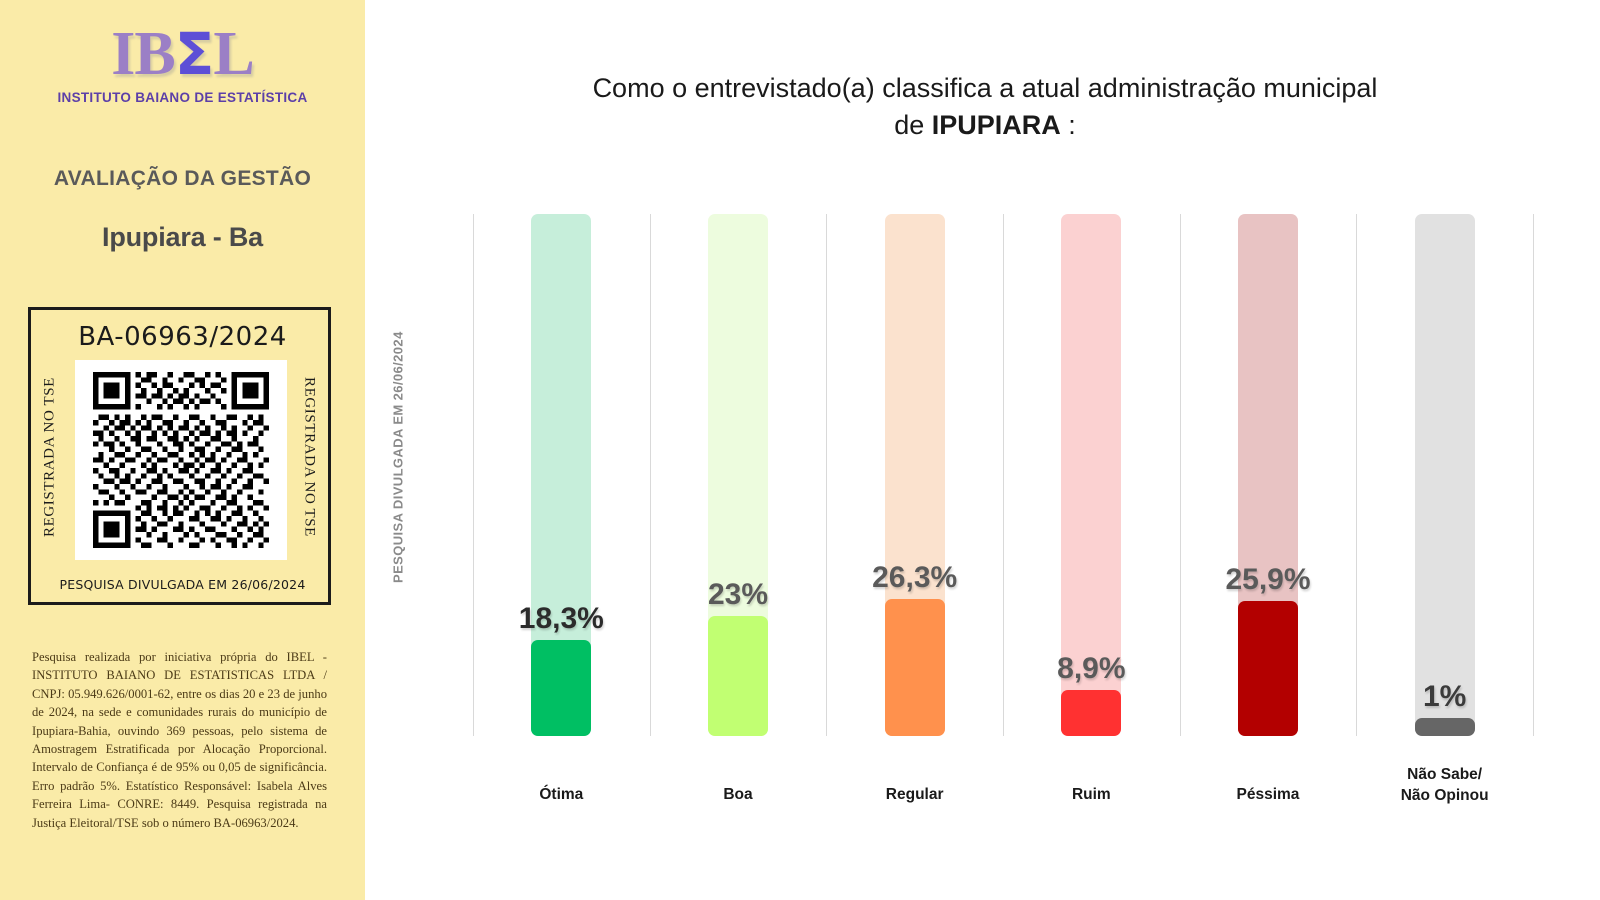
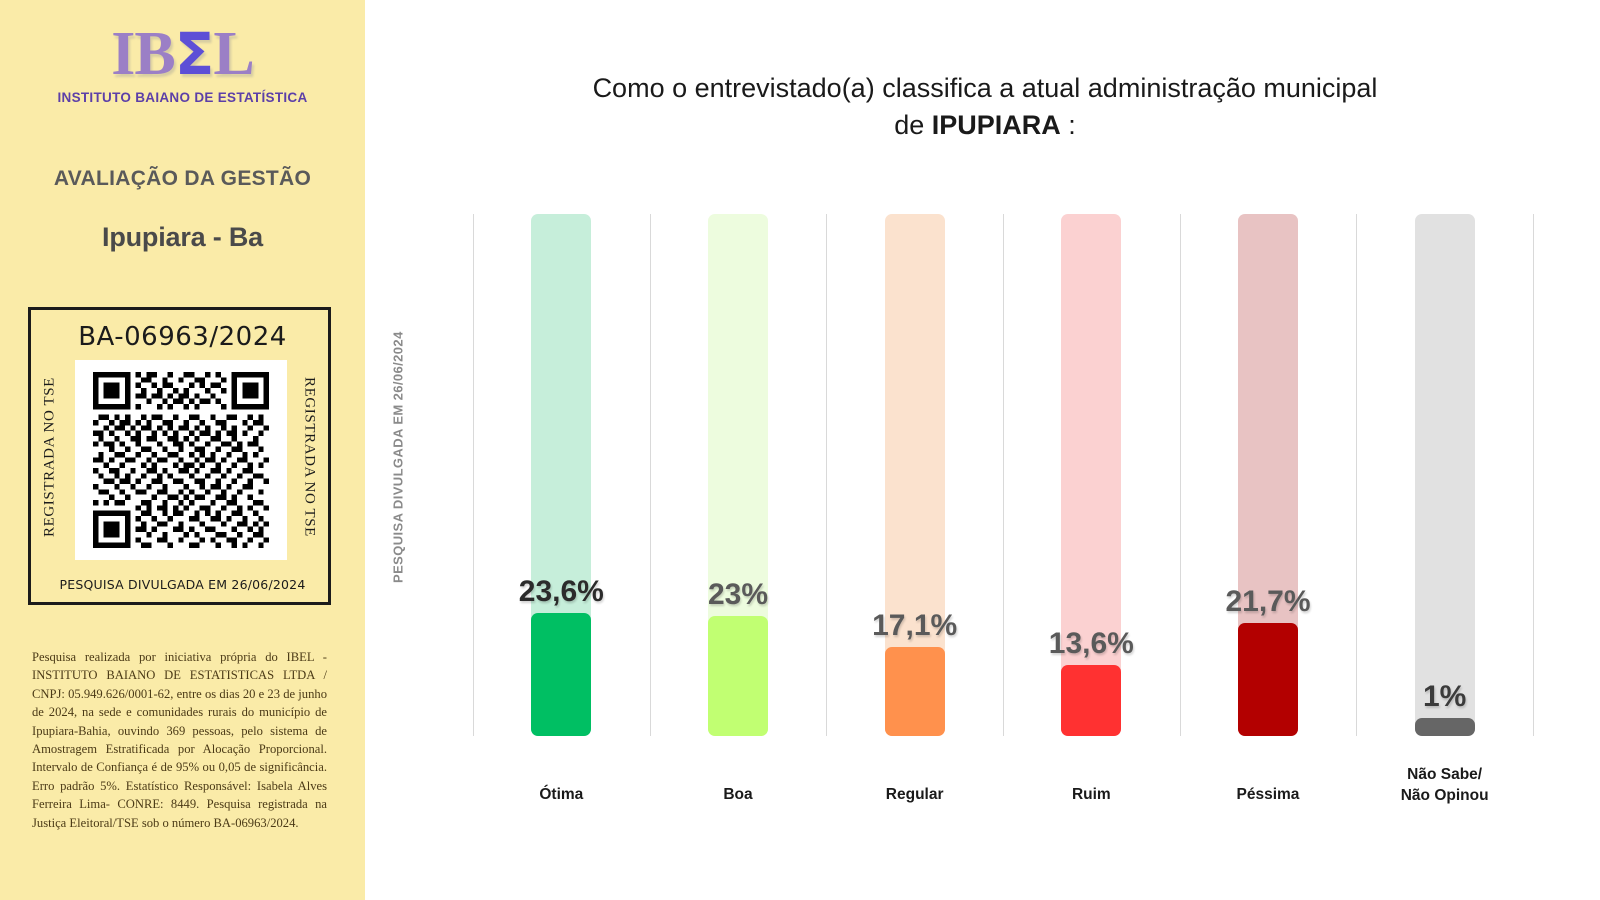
Ótima: 18,3% -> 23,6%
Regular: 26,3% -> 17,1%
Ruim: 8,9% -> 13,6%
Péssima: 25,9% -> 21,7%
